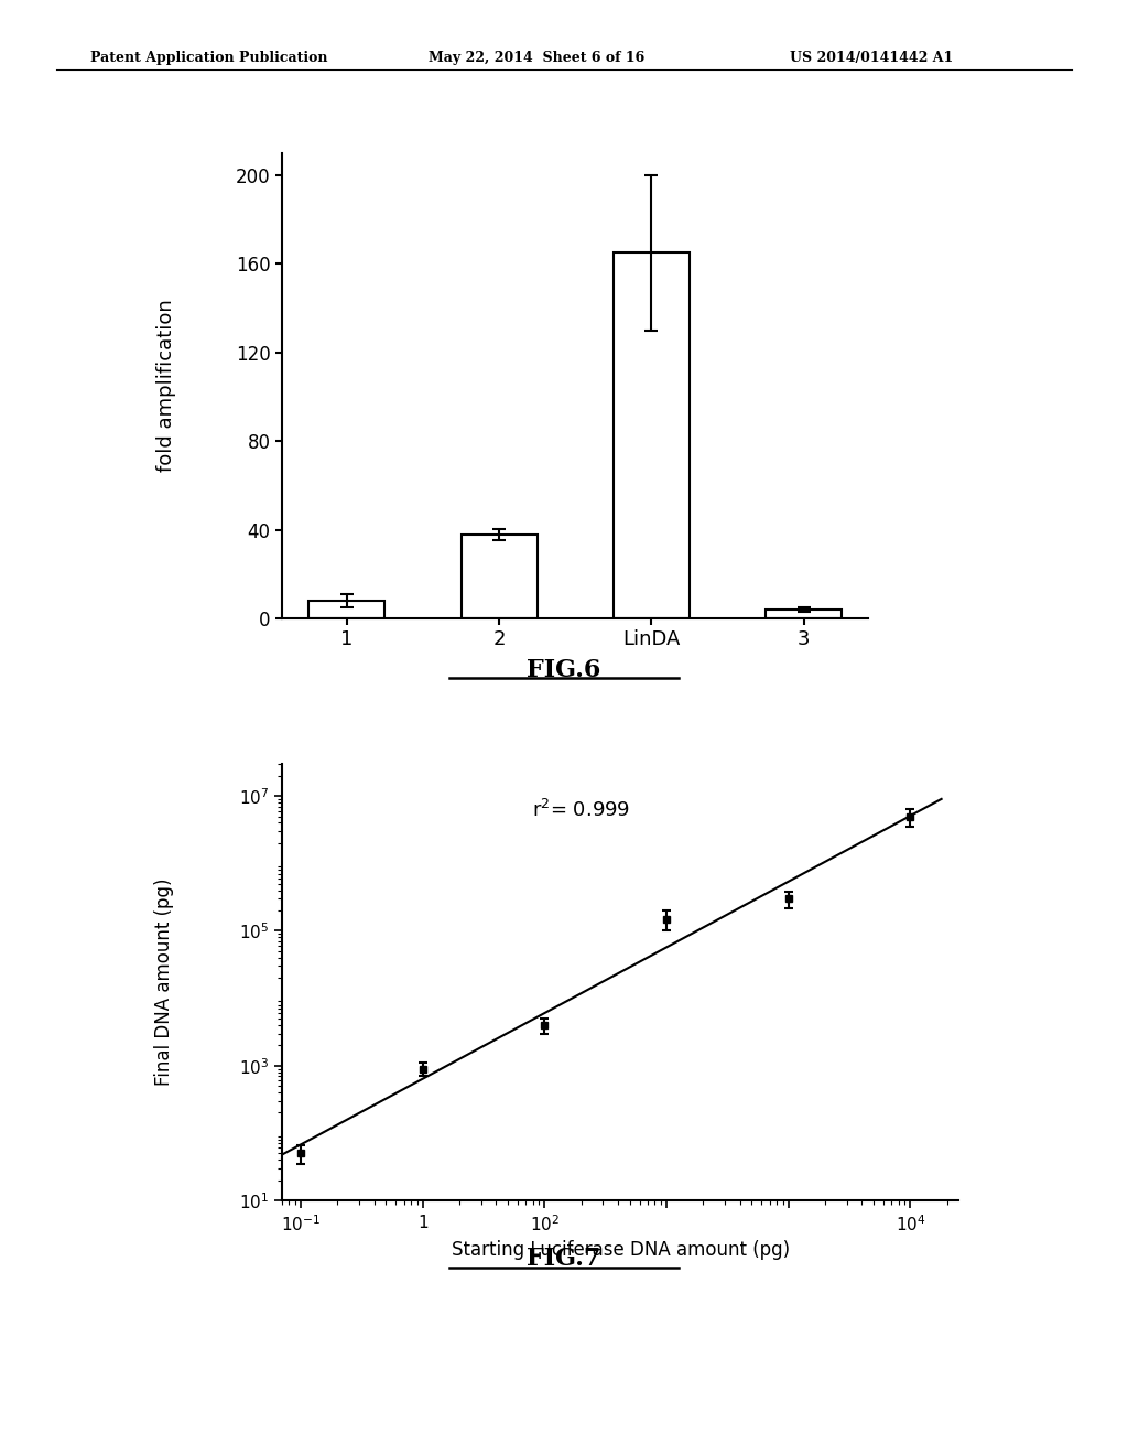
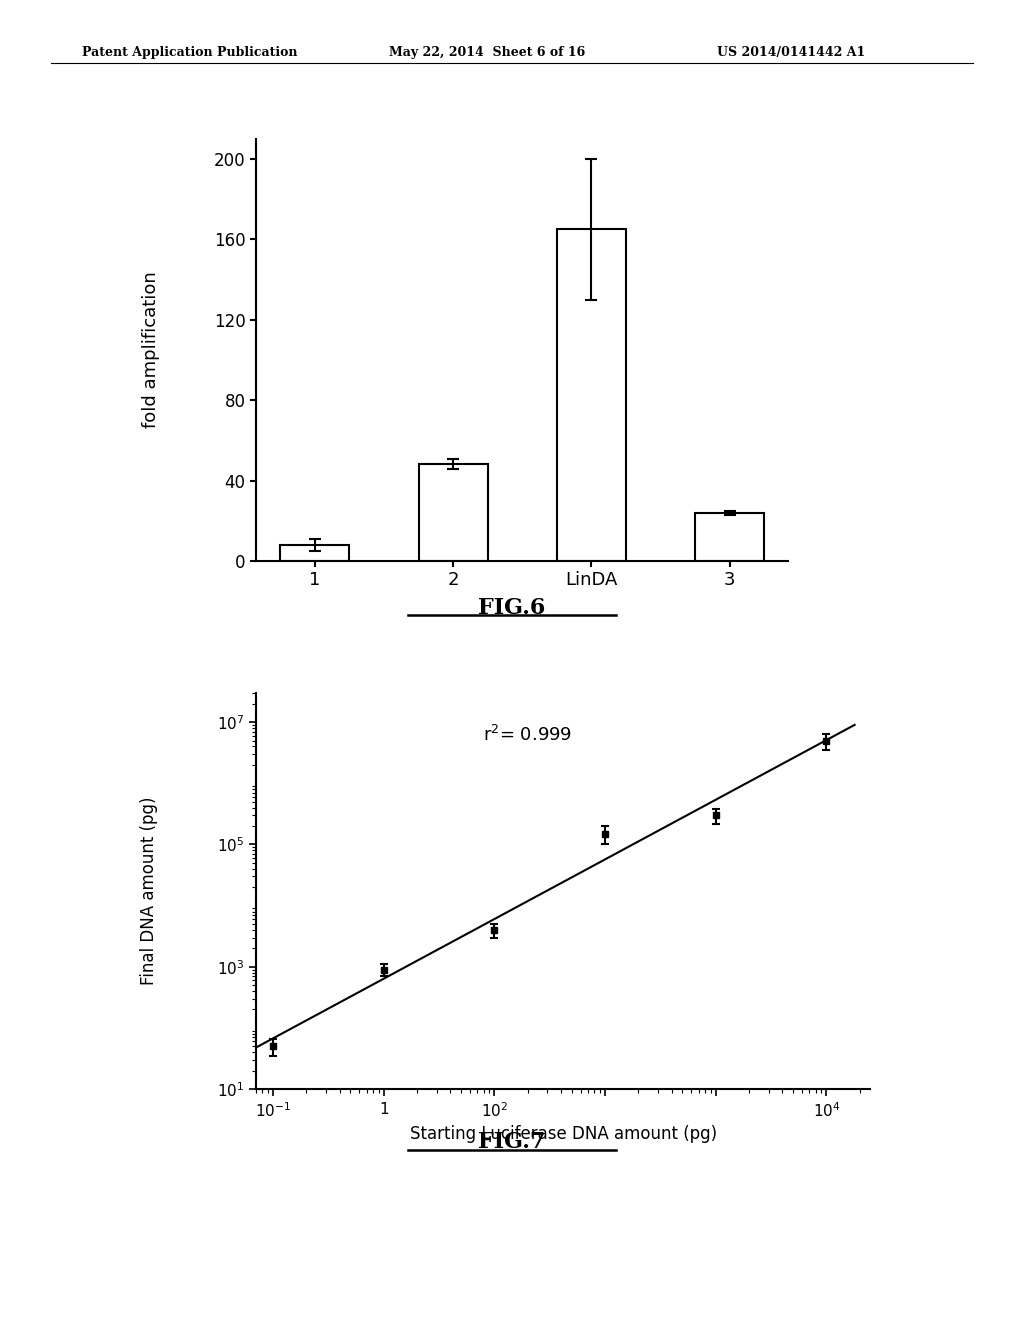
2: 38 -> 48
3: 4 -> 24
